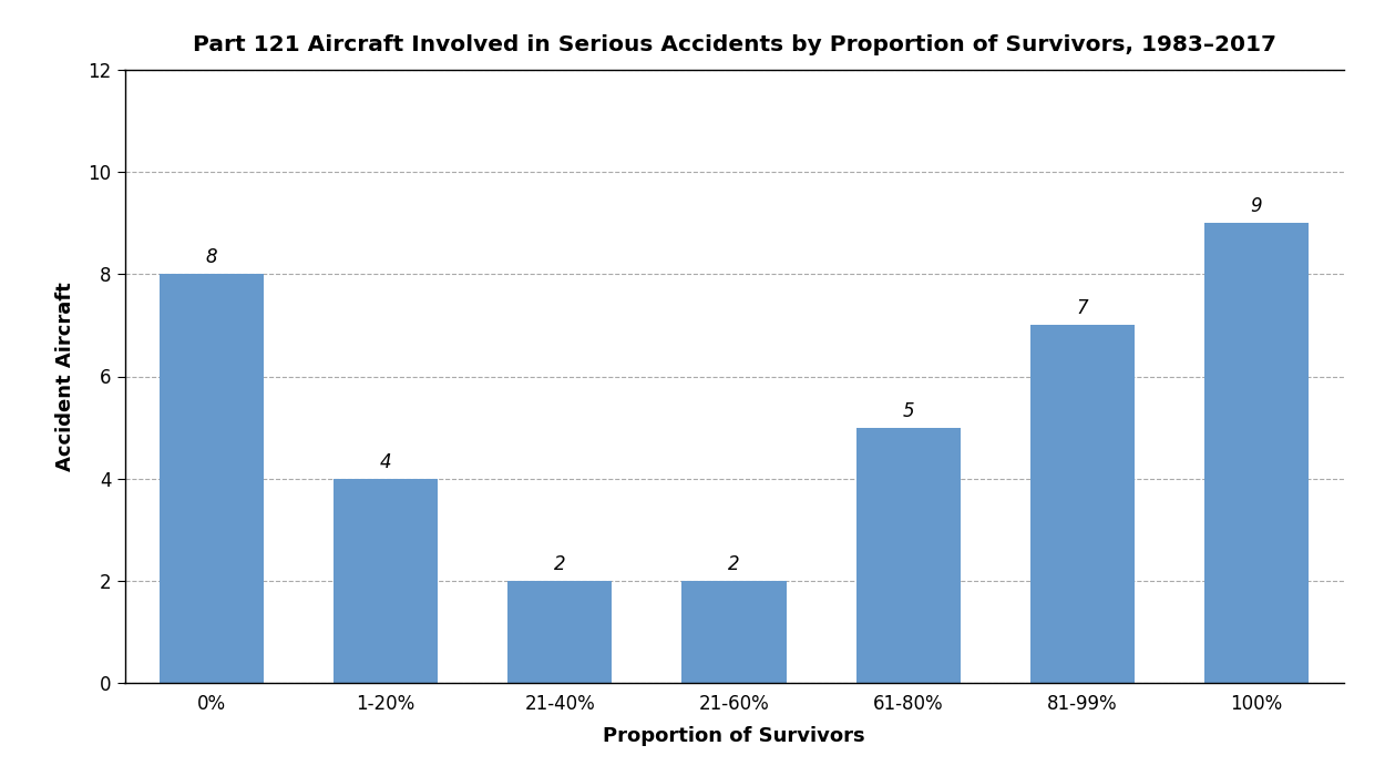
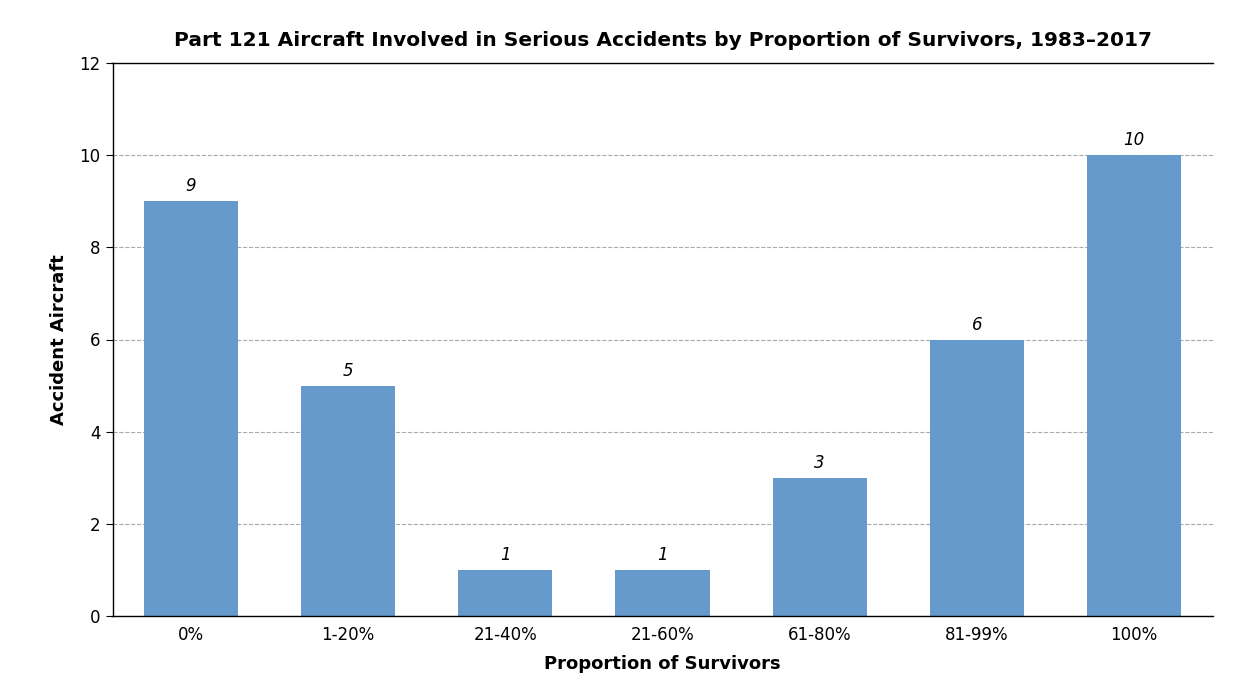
0%: 8 -> 9
1-20%: 4 -> 5
21-40%: 2 -> 1
21-60%: 2 -> 1
61-80%: 5 -> 3
81-99%: 7 -> 6
100%: 9 -> 10
